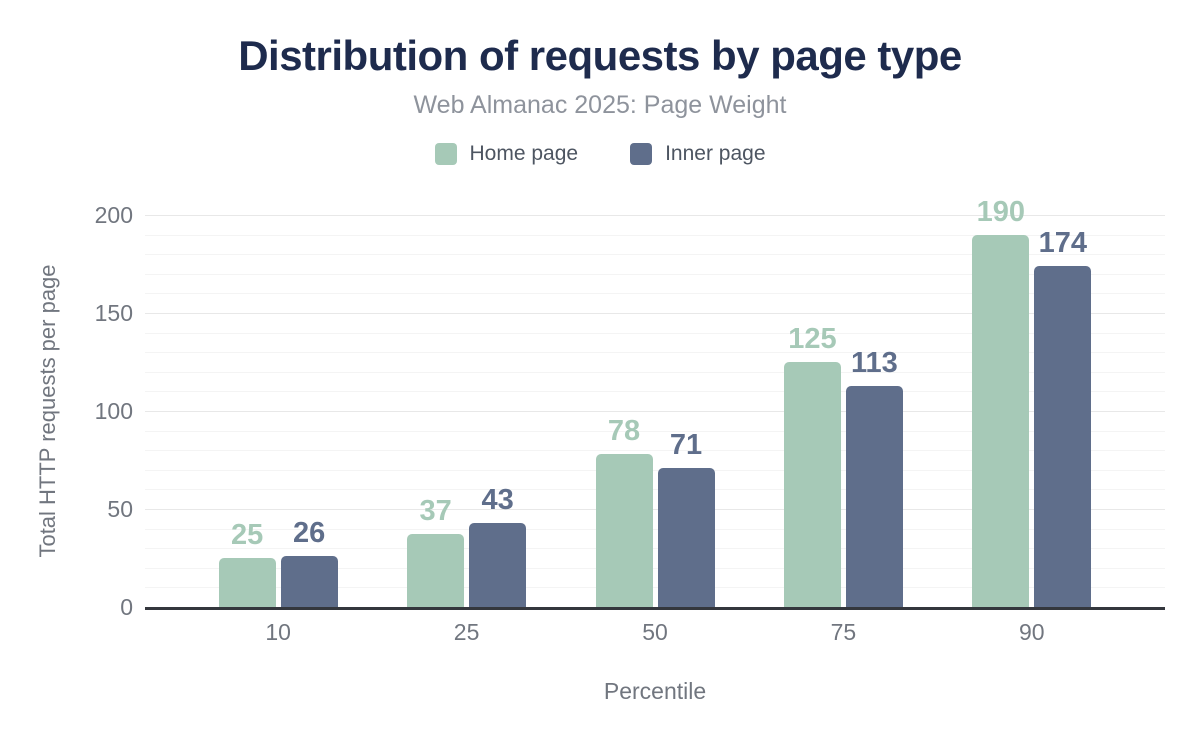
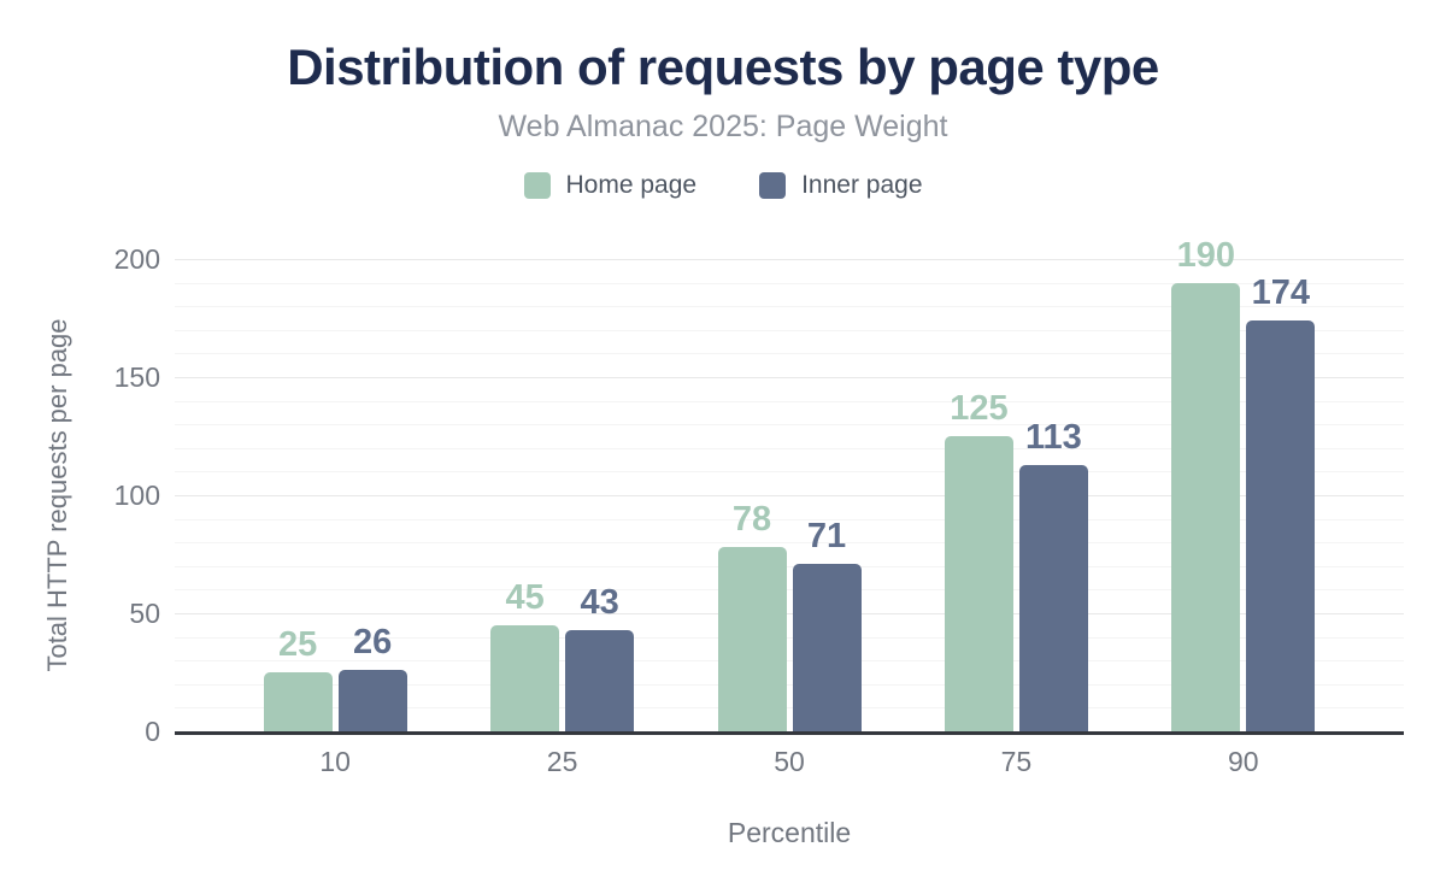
Home page/25: 37 -> 45
